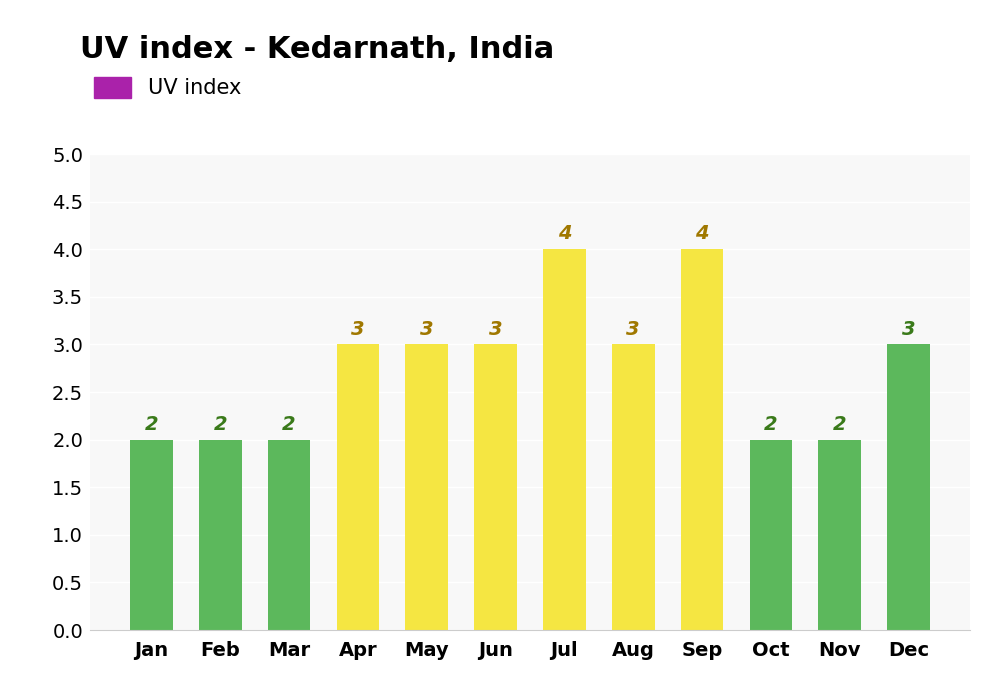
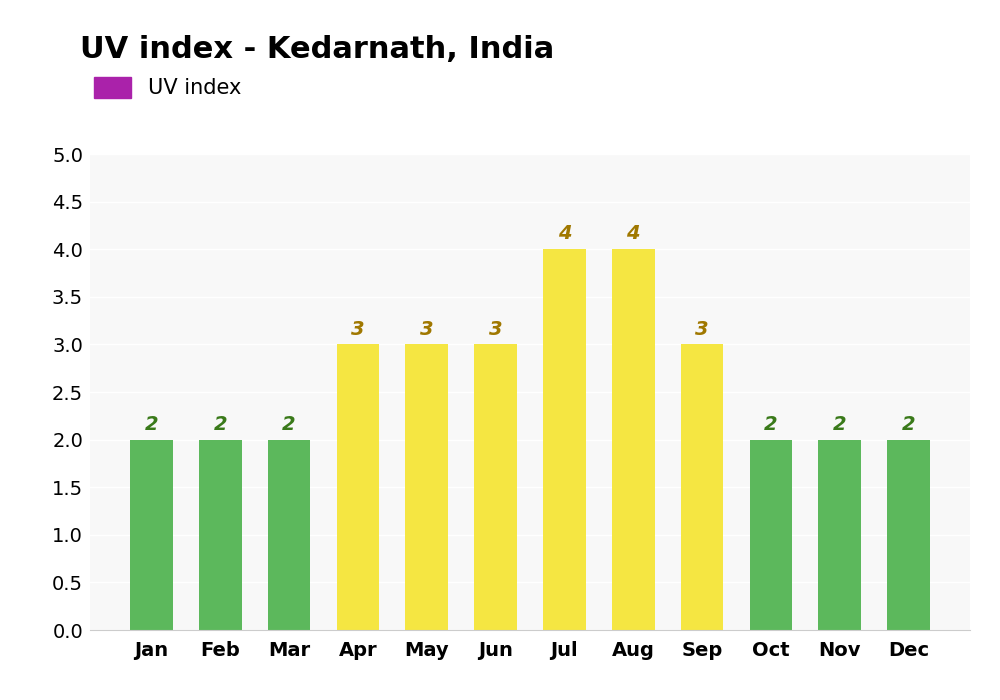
Aug: 3 -> 4
Sep: 4 -> 3
Dec: 3 -> 2
